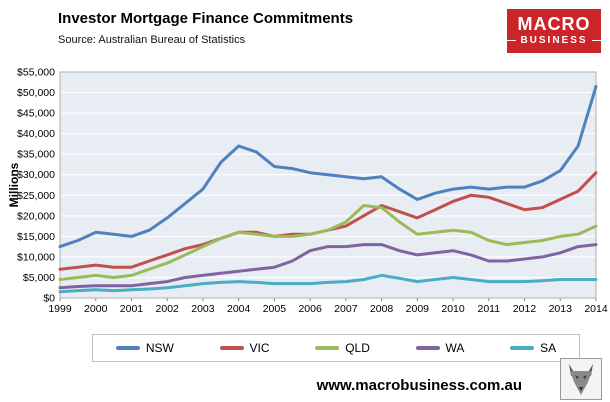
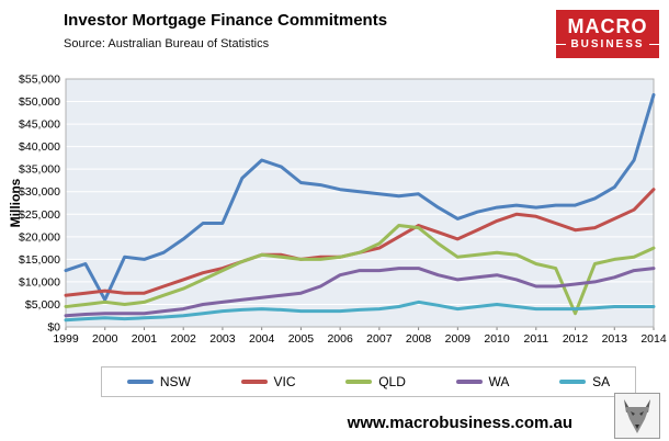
NSW/2000: $16000 -> $6000
NSW/2003: $26000 -> $23000
QLD/2012: $14000 -> $3000
